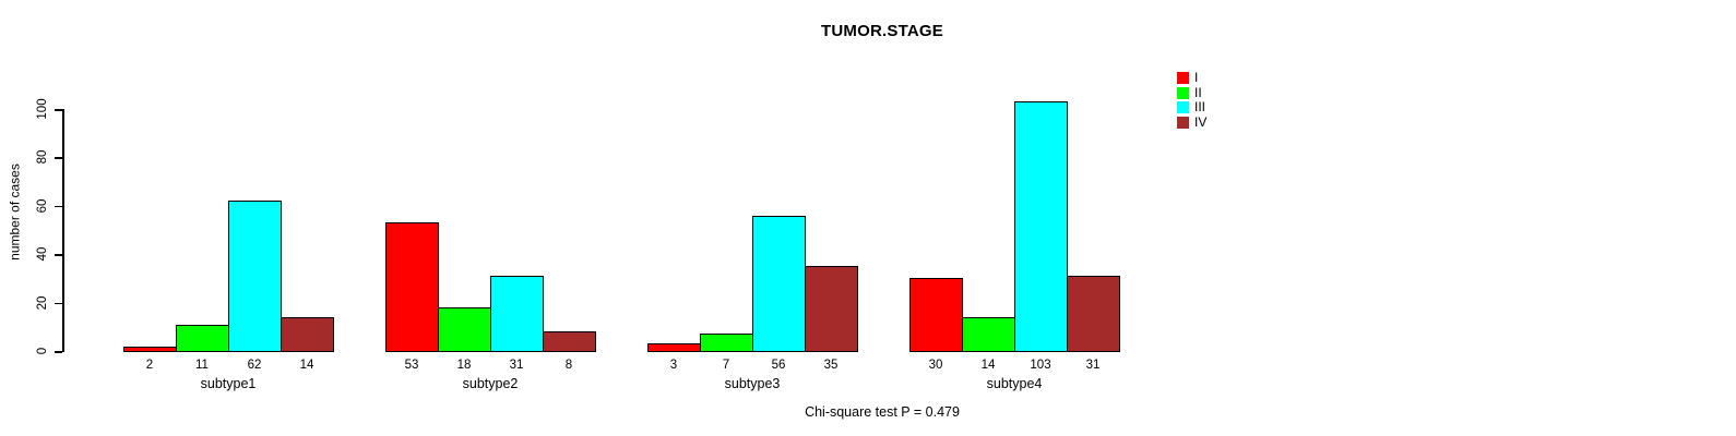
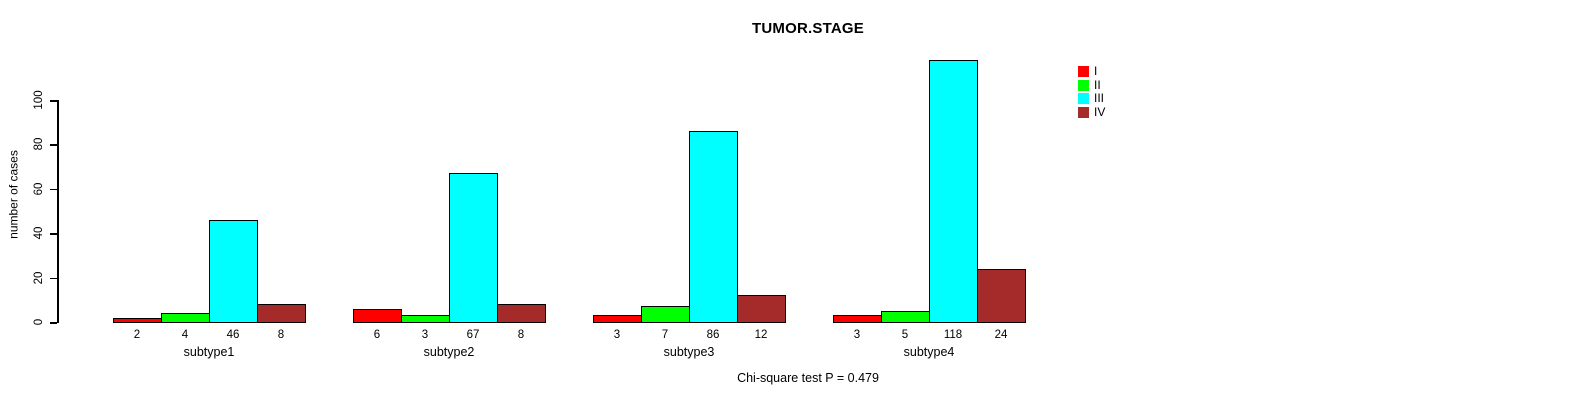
II/subtype1: 11 -> 4
III/subtype1: 62 -> 46
IV/subtype1: 14 -> 8
I/subtype2: 53 -> 6
II/subtype2: 18 -> 3
III/subtype2: 31 -> 67
III/subtype3: 56 -> 86
IV/subtype3: 35 -> 12
I/subtype4: 30 -> 3
II/subtype4: 14 -> 5
III/subtype4: 103 -> 118
IV/subtype4: 31 -> 24
